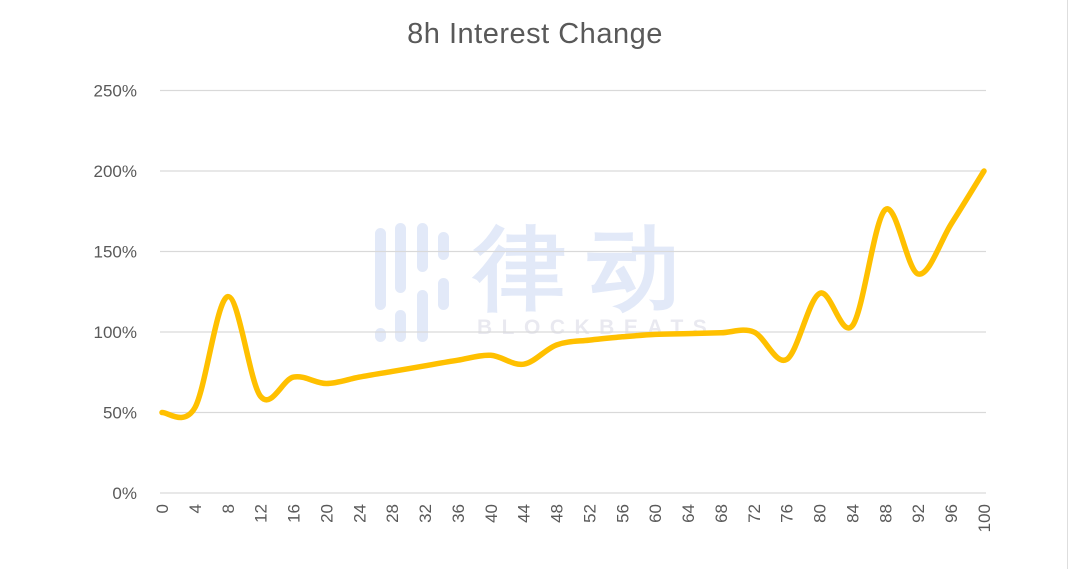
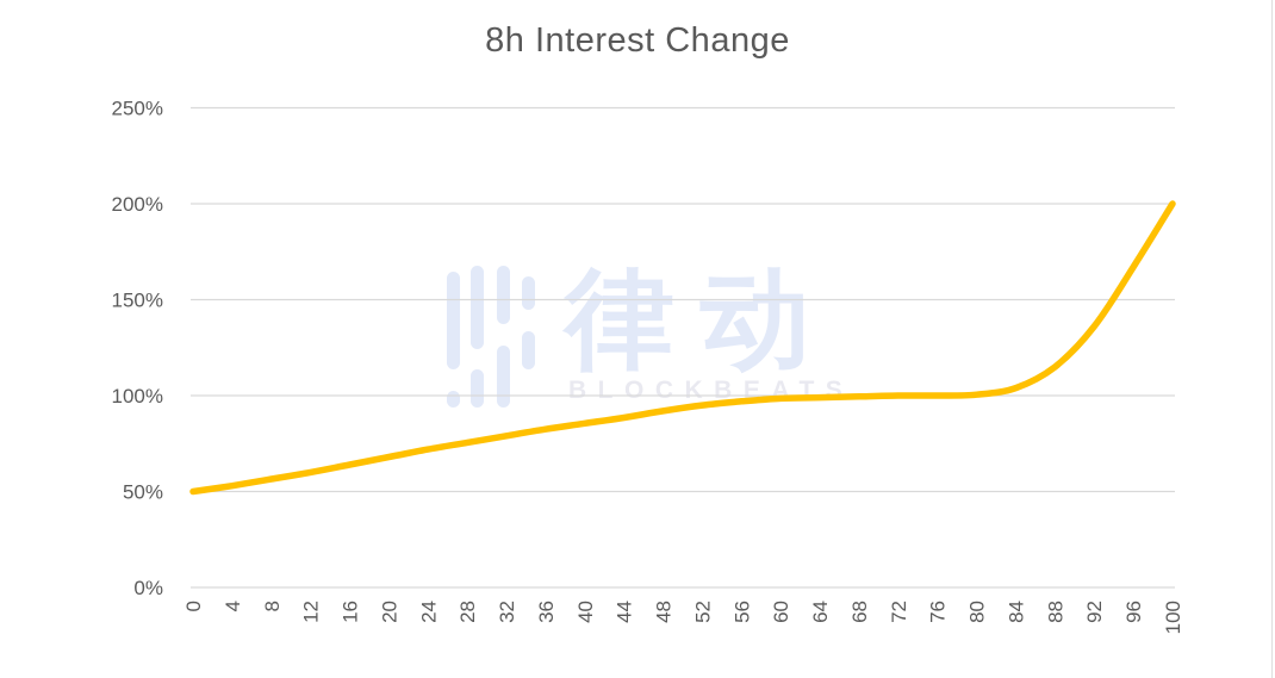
8: 122% -> 56%
16: 72% -> 64%
44: 80% -> 88%
76: 83% -> 100%
80: 124% -> 100%
88: 176% -> 115%
